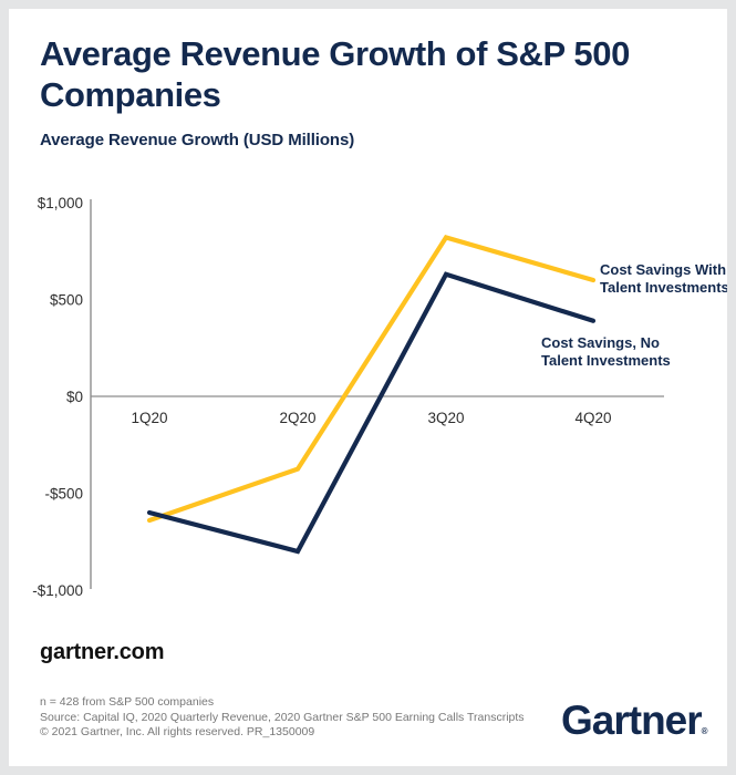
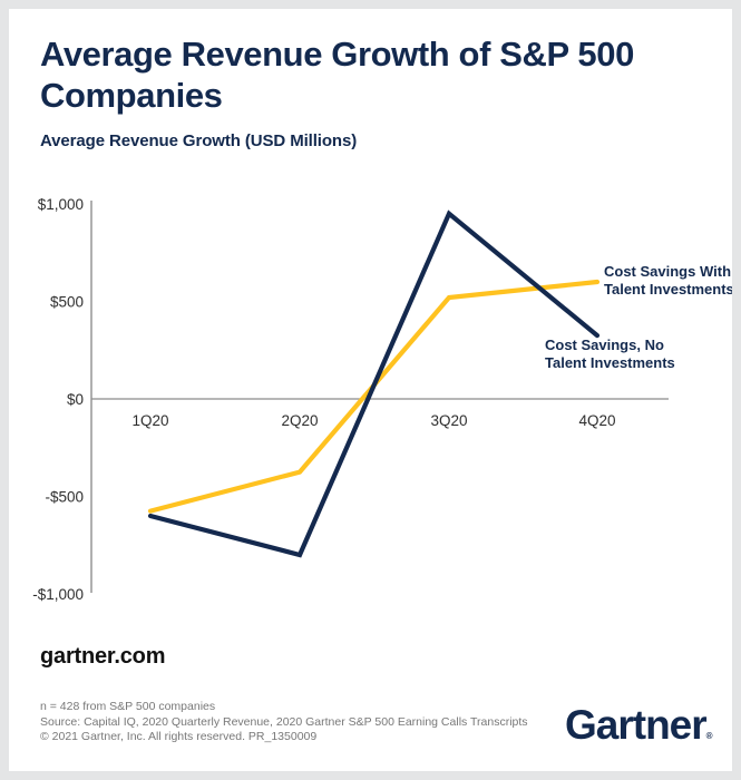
Cost Savings With Talent Investments/1Q20: -$640 -> -$580
Cost Savings With Talent Investments/3Q20: $820 -> $520
Cost Savings, No Talent Investments/3Q20: $630 -> $950
Cost Savings, No Talent Investments/4Q20: $390 -> $320
